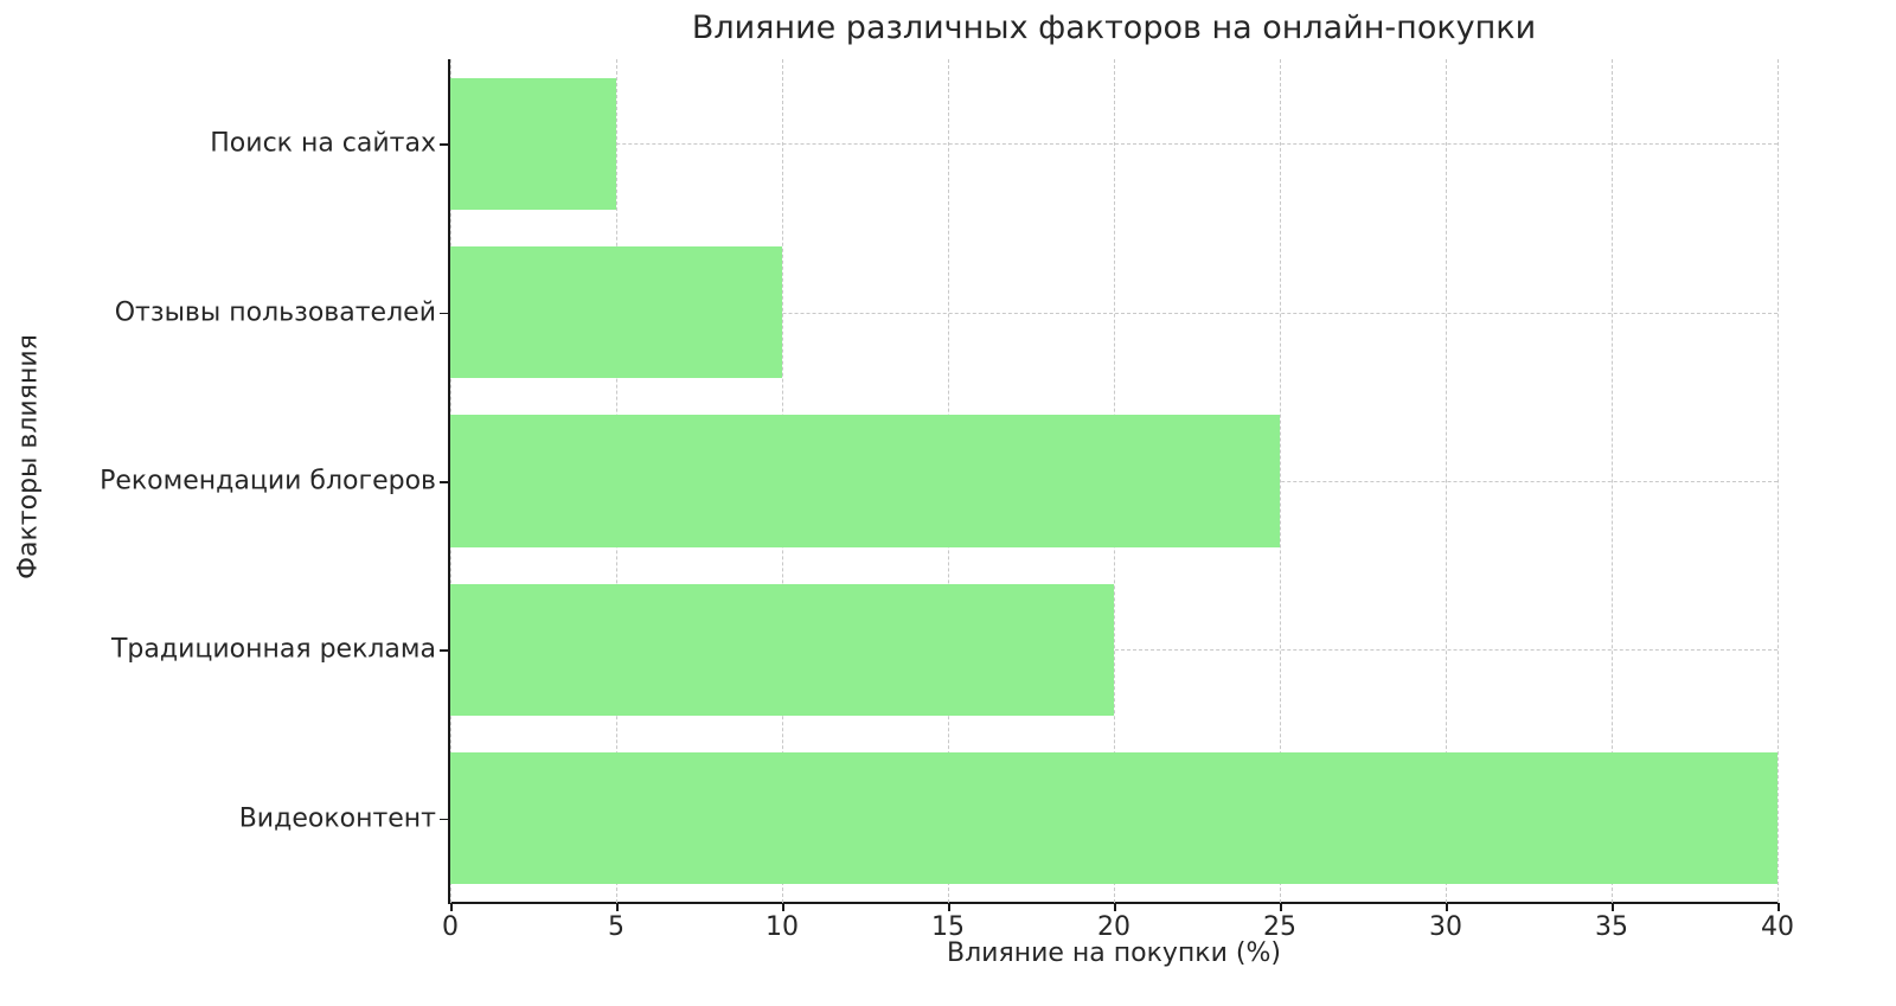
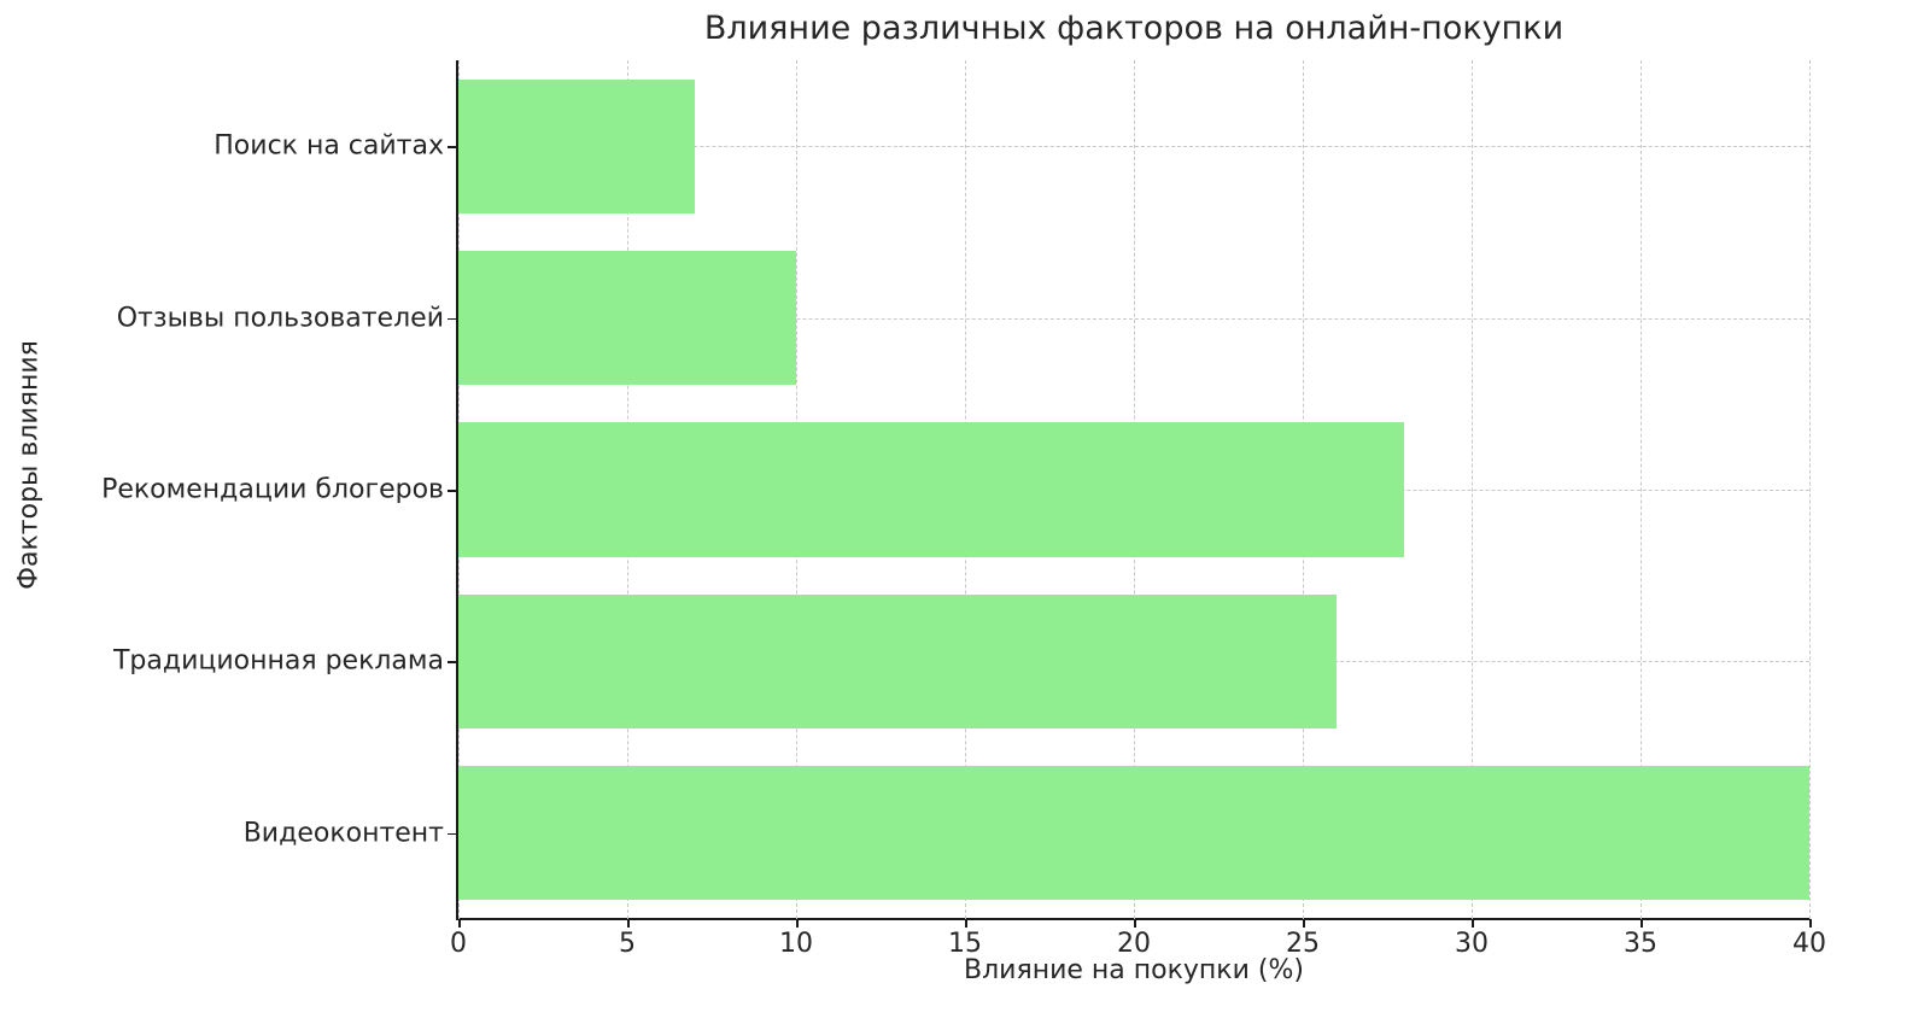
Традиционная реклама: 20 -> 26
Рекомендации блогеров: 25 -> 28
Поиск на сайтах: 5 -> 7
